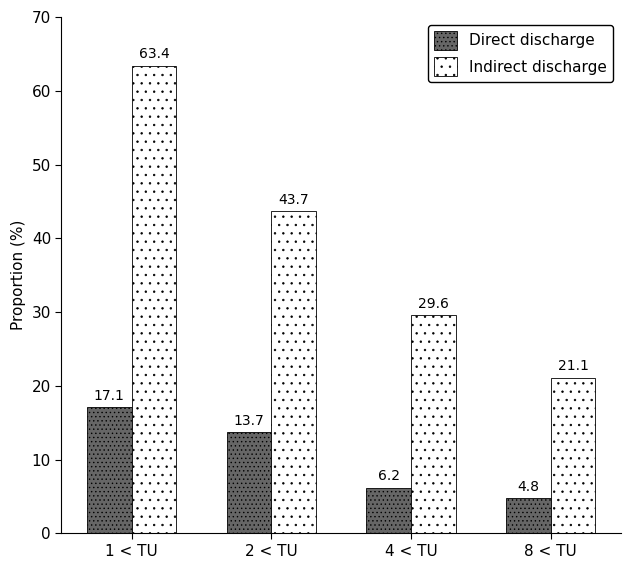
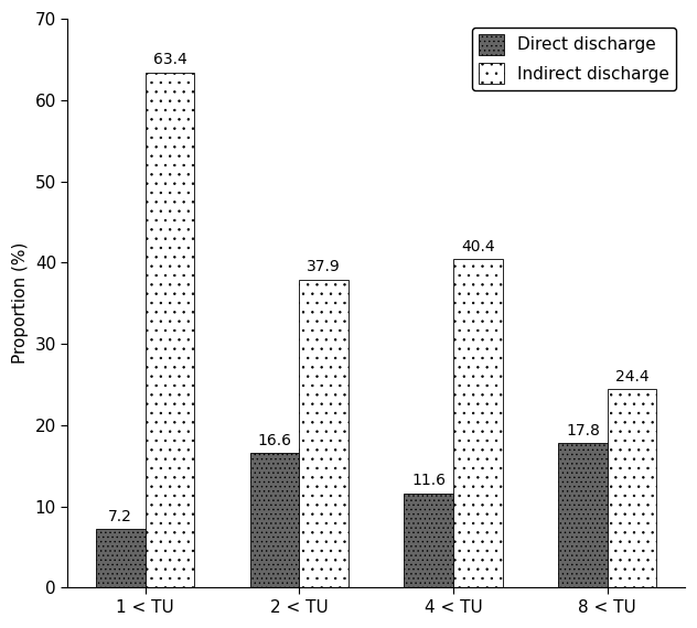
Direct discharge/1 < TU: 17.1 -> 7.2
Direct discharge/2 < TU: 13.7 -> 16.6
Indirect discharge/2 < TU: 43.7 -> 37.9
Direct discharge/4 < TU: 6.2 -> 11.6
Indirect discharge/4 < TU: 29.6 -> 40.4
Direct discharge/8 < TU: 4.8 -> 17.8
Indirect discharge/8 < TU: 21.1 -> 24.4
